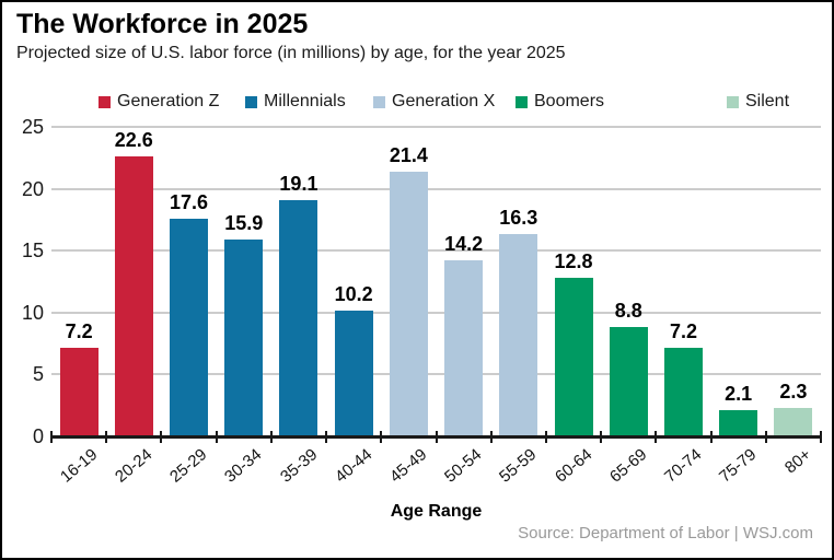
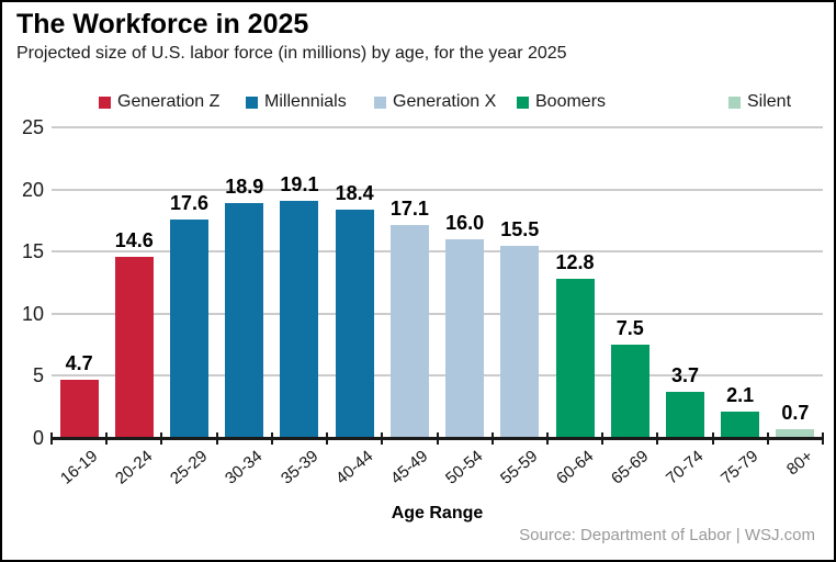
16-19: 7.2 -> 4.7
20-24: 22.6 -> 14.6
30-34: 15.9 -> 18.9
40-44: 10.2 -> 18.4
45-49: 21.4 -> 17.1
50-54: 14.2 -> 16.0
55-59: 16.3 -> 15.5
65-69: 8.8 -> 7.5
70-74: 7.2 -> 3.7
80+: 2.3 -> 0.7
